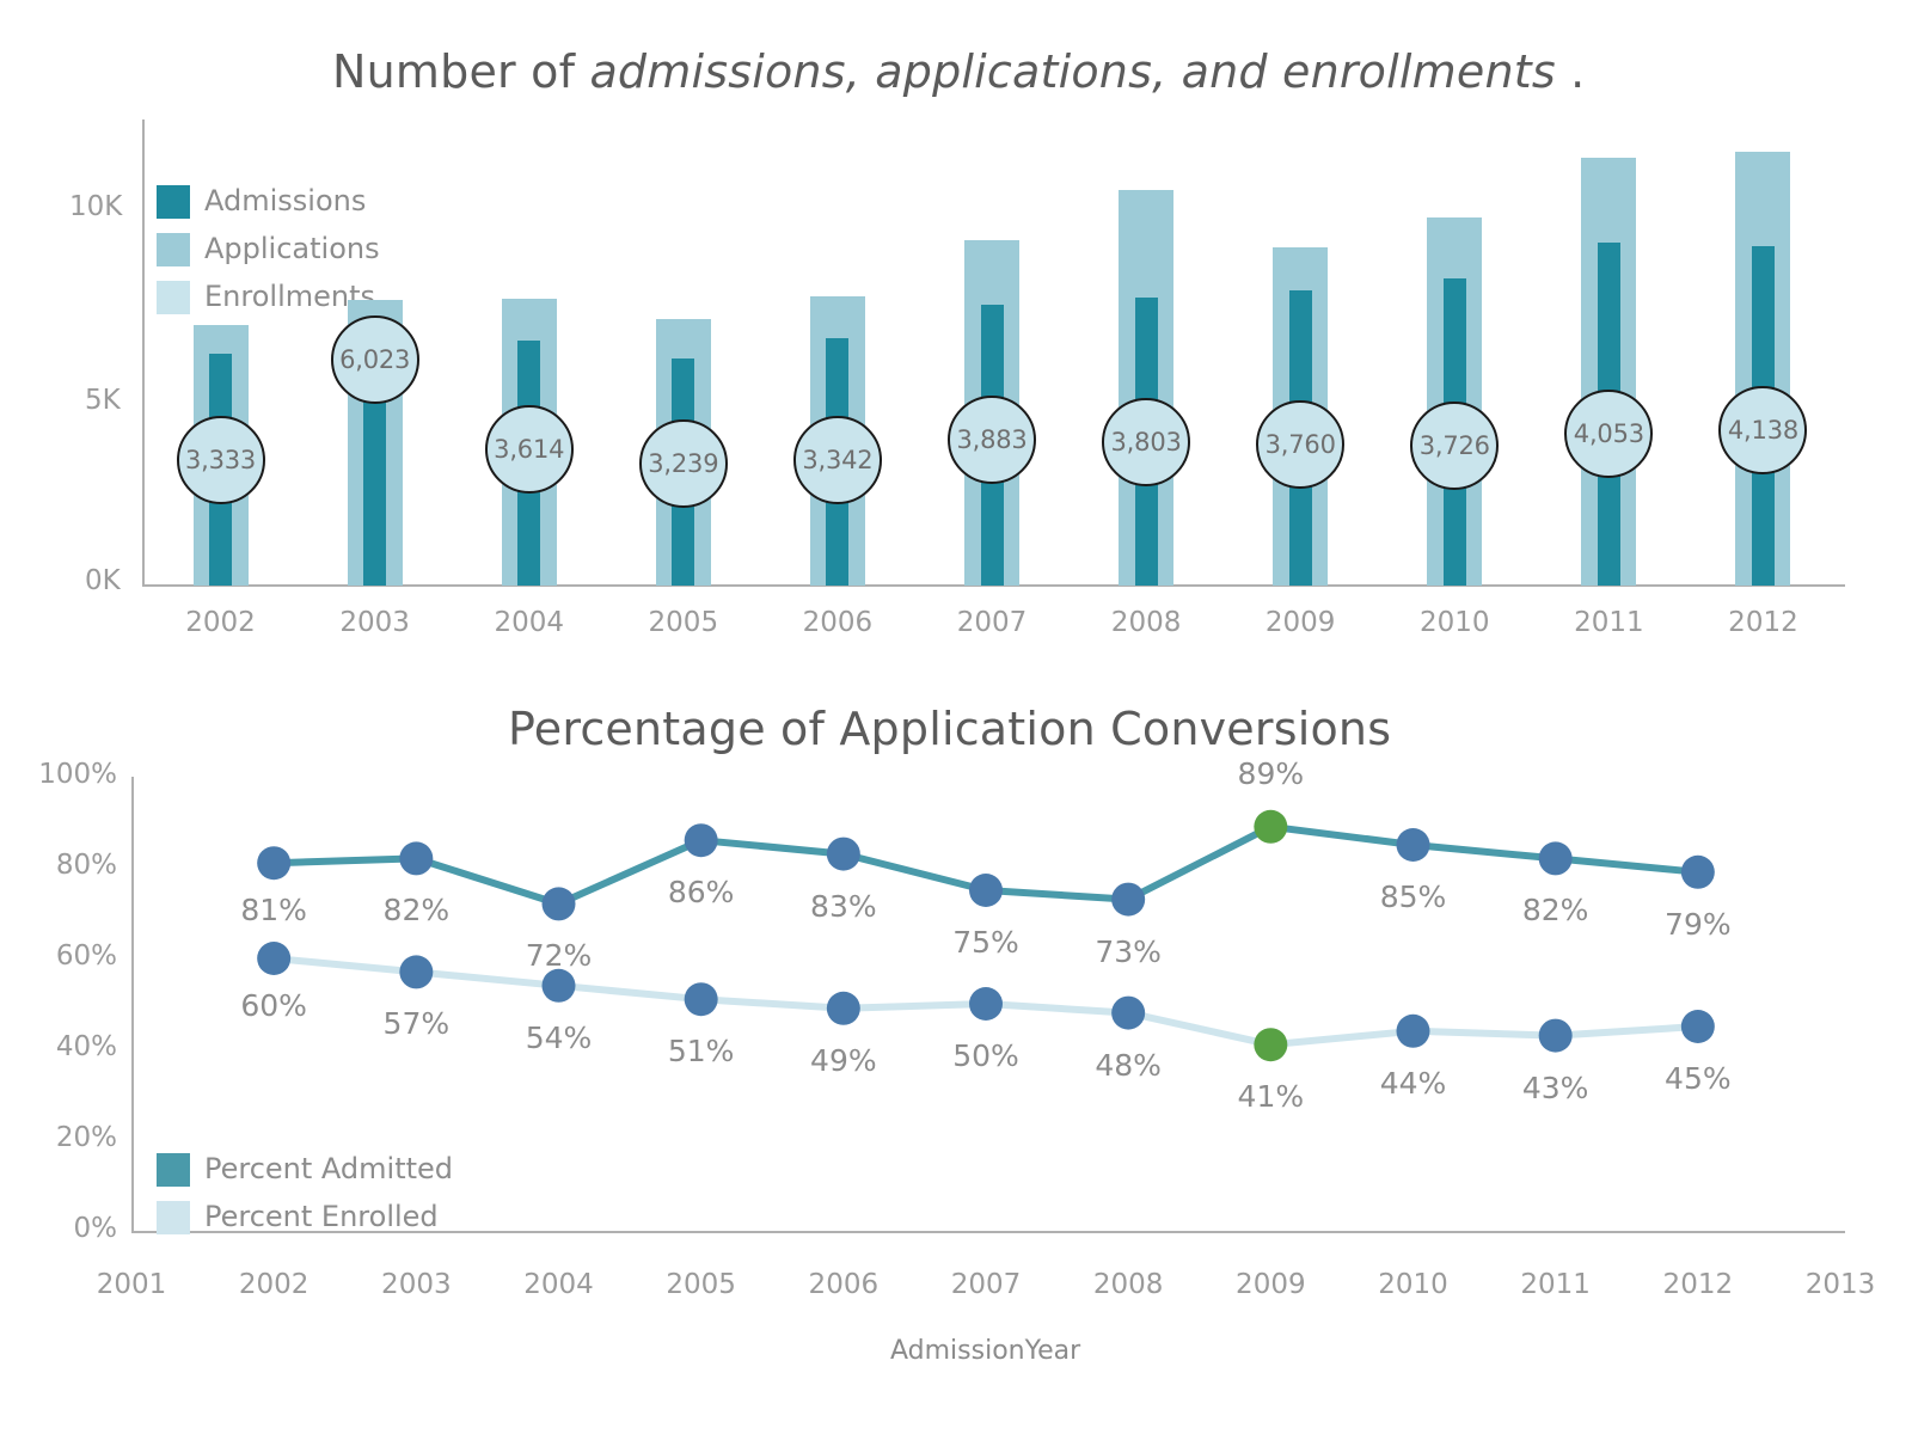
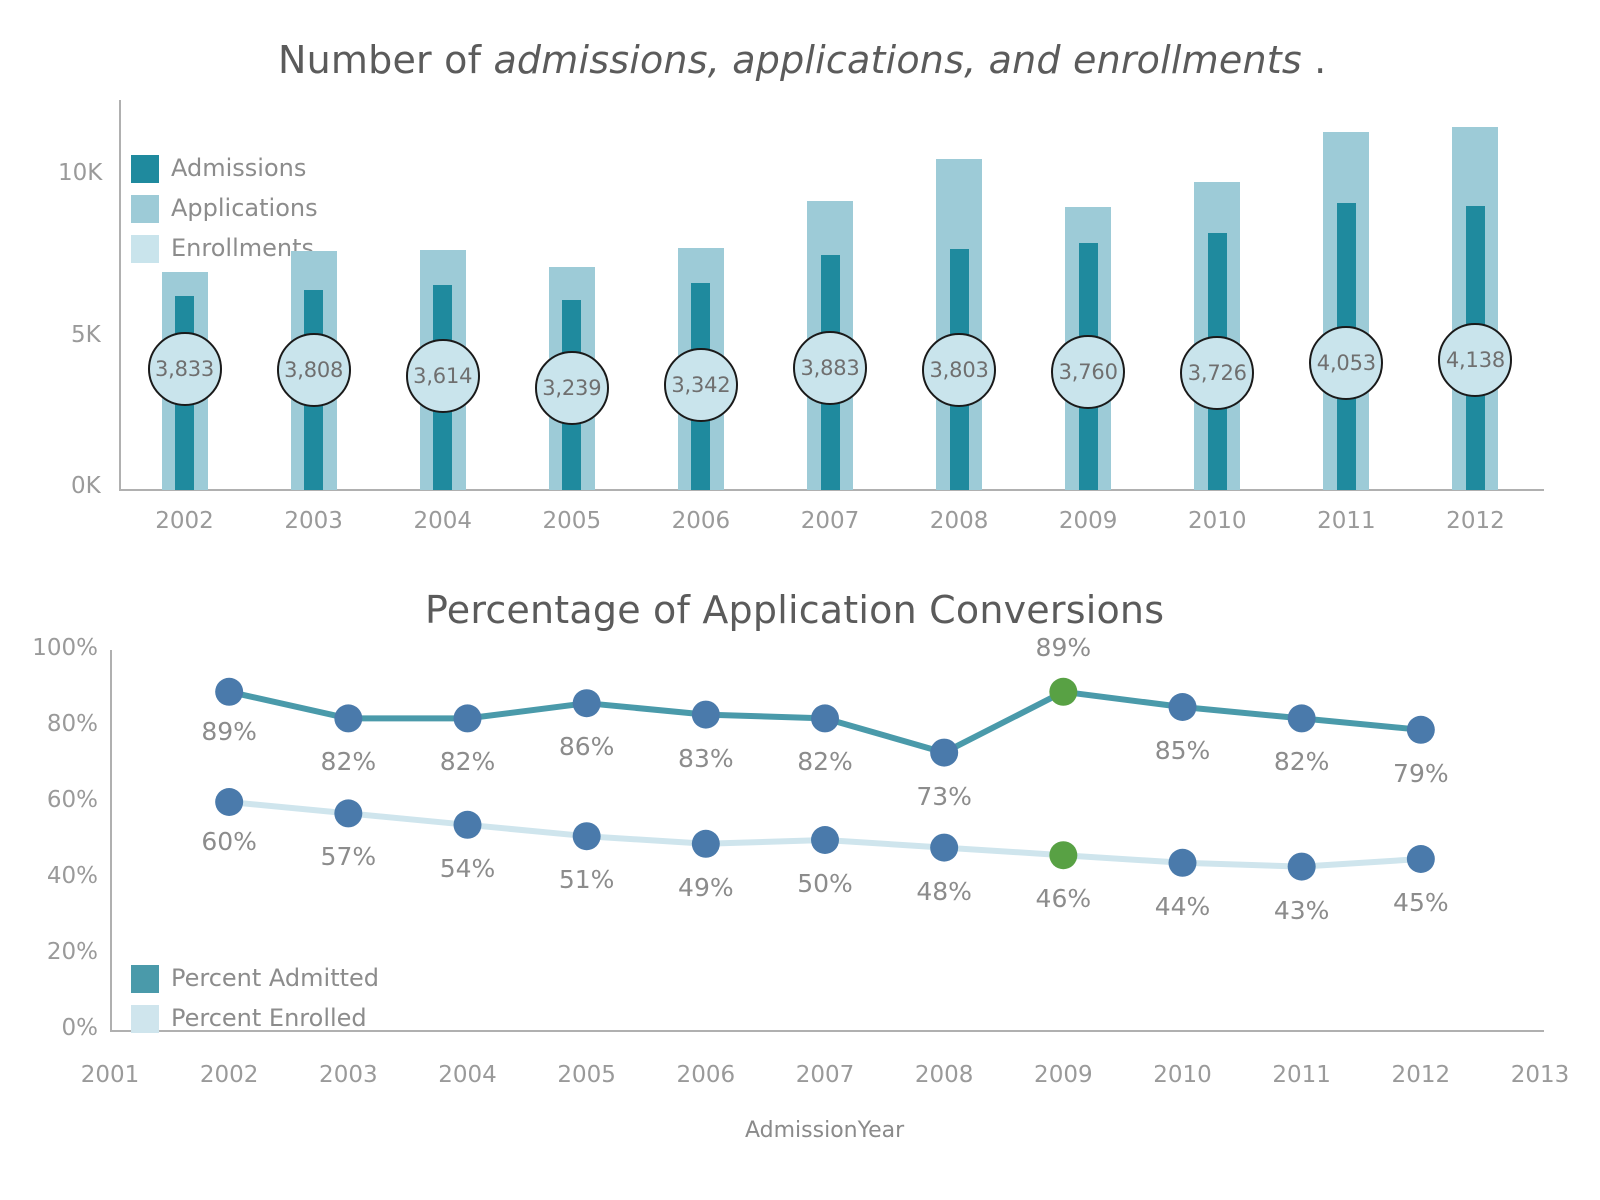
Number of admissions, applications, and enrollments ./Enrollments/2002: 3,333 -> 3,833
Number of admissions, applications, and enrollments ./Enrollments/2003: 6,023 -> 3,808
Percentage of Application Conversions/Percent Admitted/2002: 81% -> 89%
Percentage of Application Conversions/Percent Admitted/2004: 72% -> 82%
Percentage of Application Conversions/Percent Admitted/2007: 75% -> 82%
Percentage of Application Conversions/Percent Enrolled/2009: 41% -> 46%
